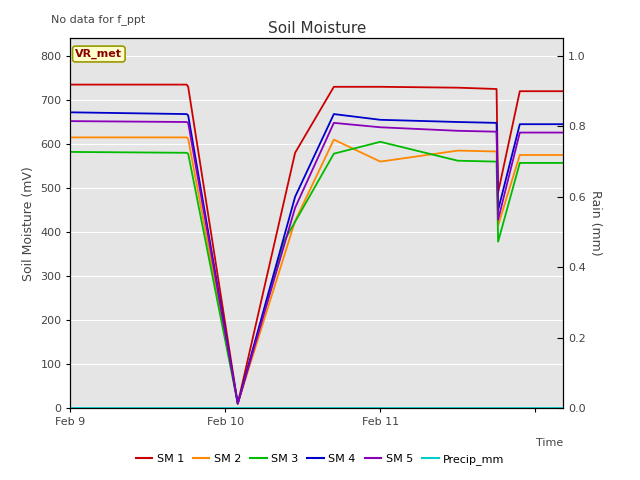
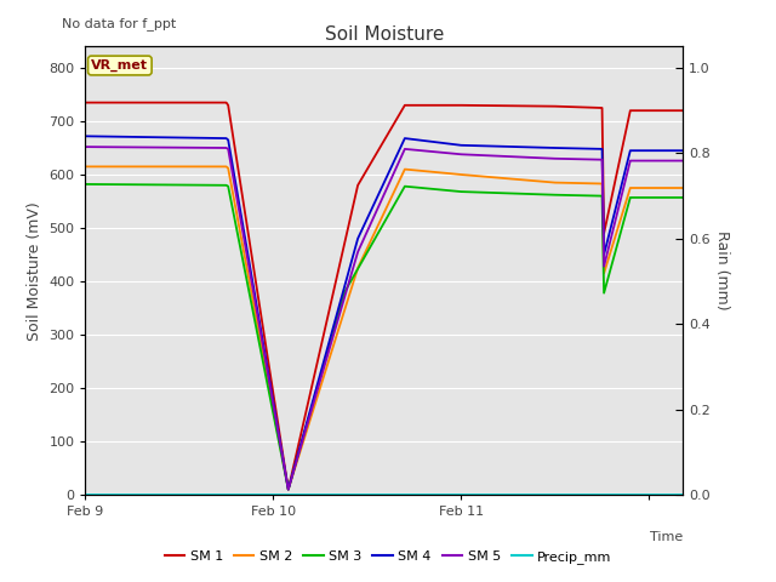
SM 2/Feb 11: 560 -> 600
SM 3/Feb 11: 605 -> 568
